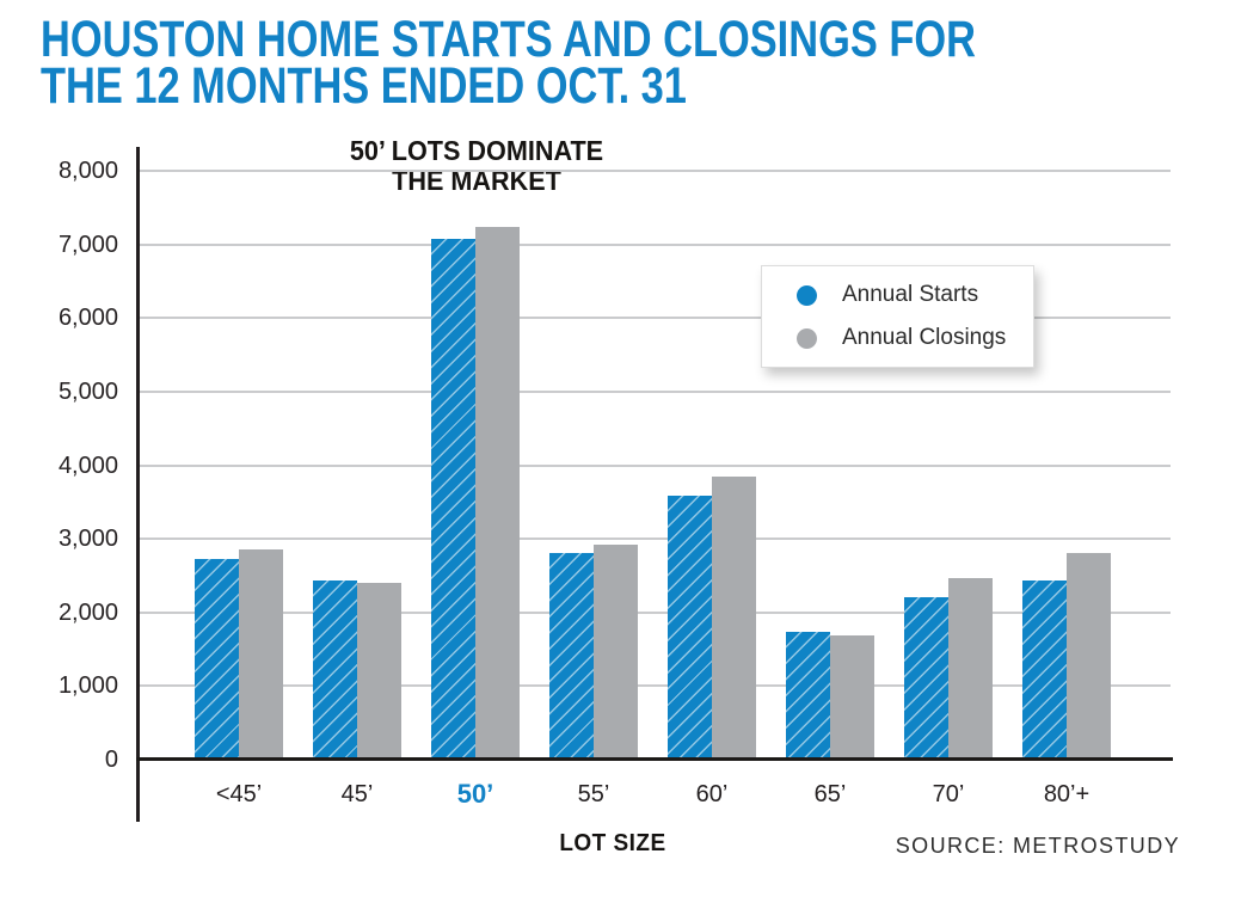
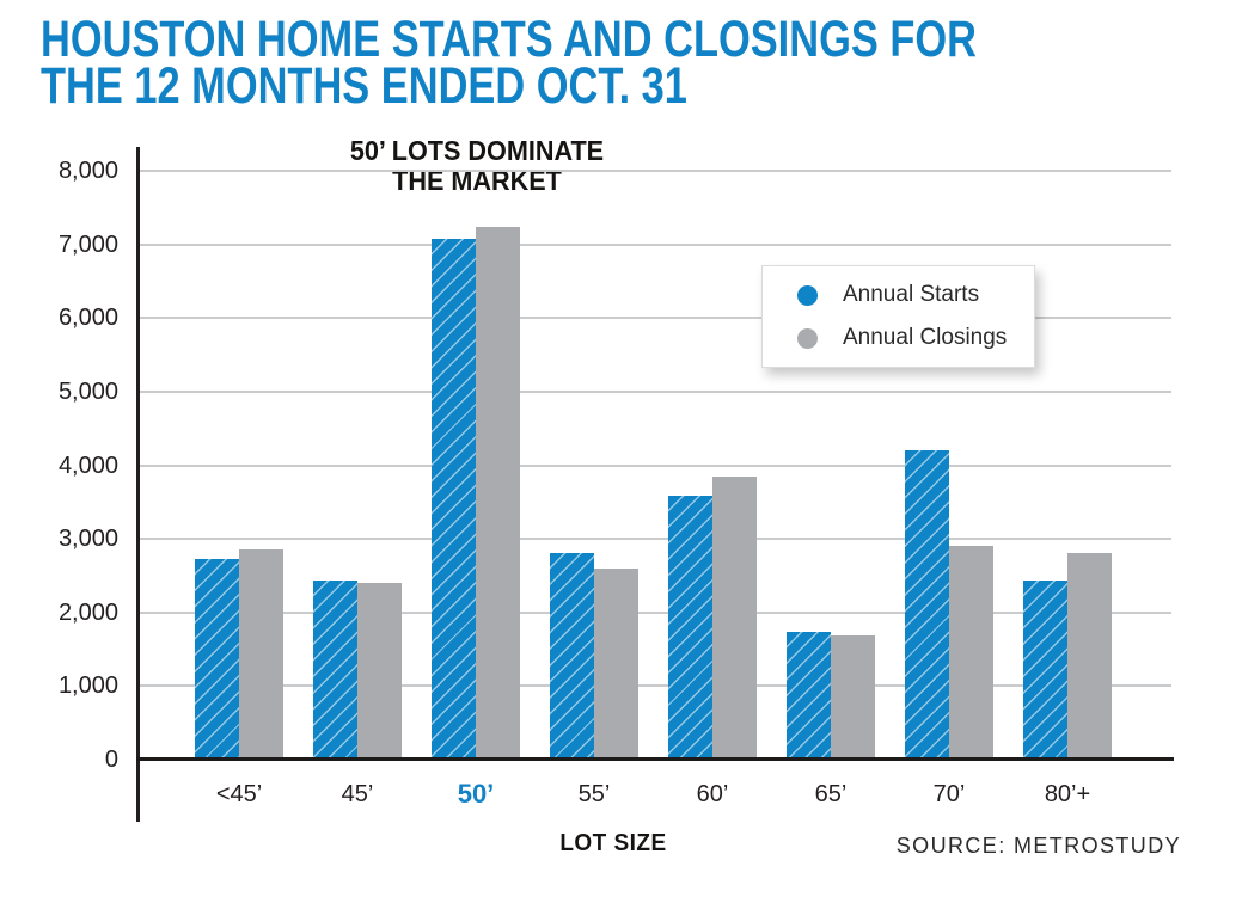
Annual Closings/55’: 2900 -> 2600
Annual Starts/70’: 2200 -> 4200
Annual Closings/70’: 2500 -> 2900
